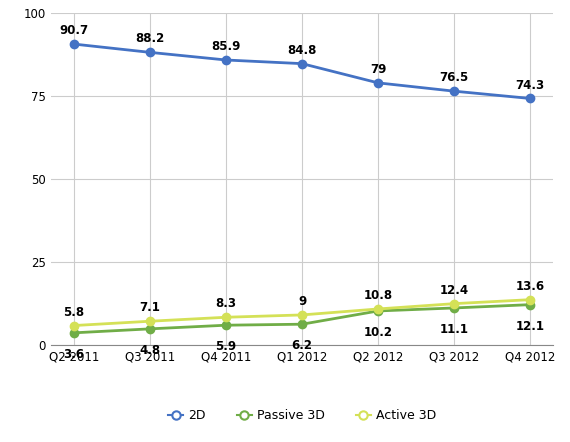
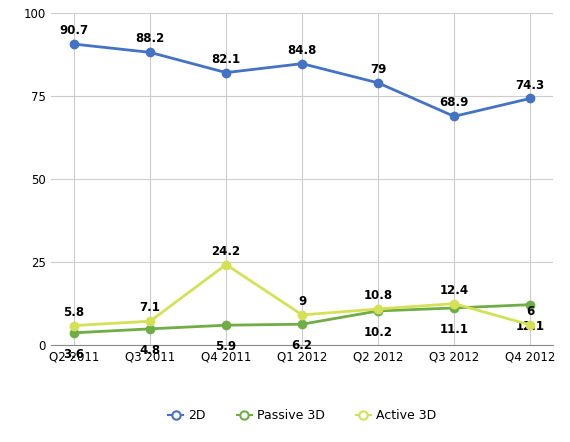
2D/Q4 2011: 85.9 -> 82.1
Active 3D/Q4 2011: 8.3 -> 24.2
2D/Q3 2012: 76.5 -> 68.9
Active 3D/Q4 2012: 13.6 -> 6
